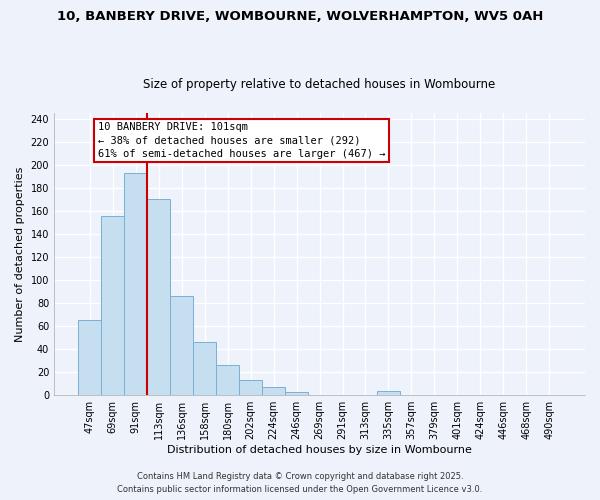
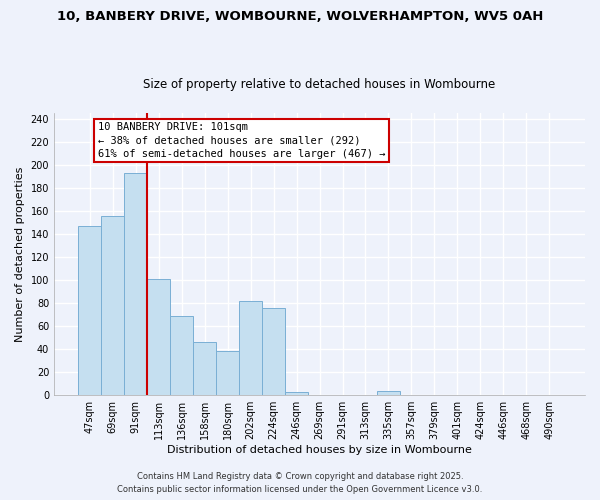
47sqm: 65 -> 147
113sqm: 170 -> 101
136sqm: 86 -> 69
180sqm: 26 -> 38
202sqm: 13 -> 82
224sqm: 7 -> 76
